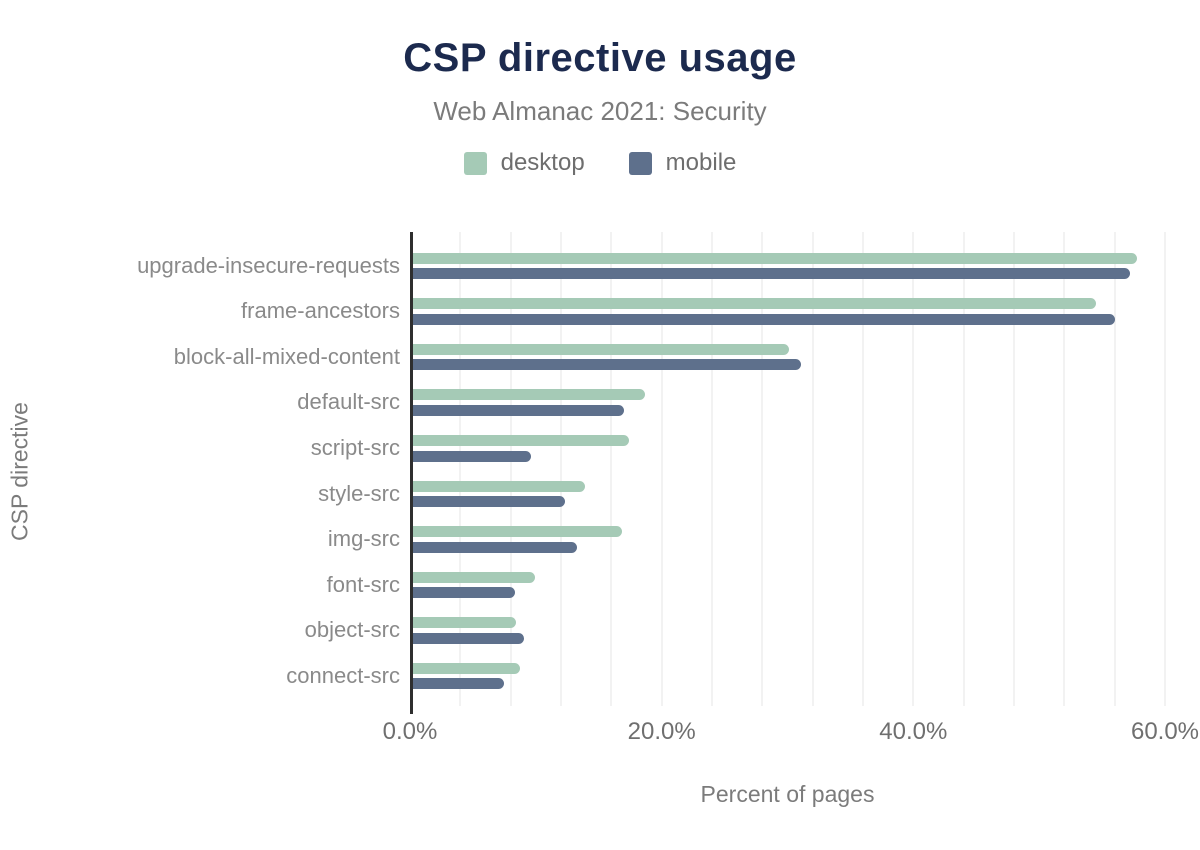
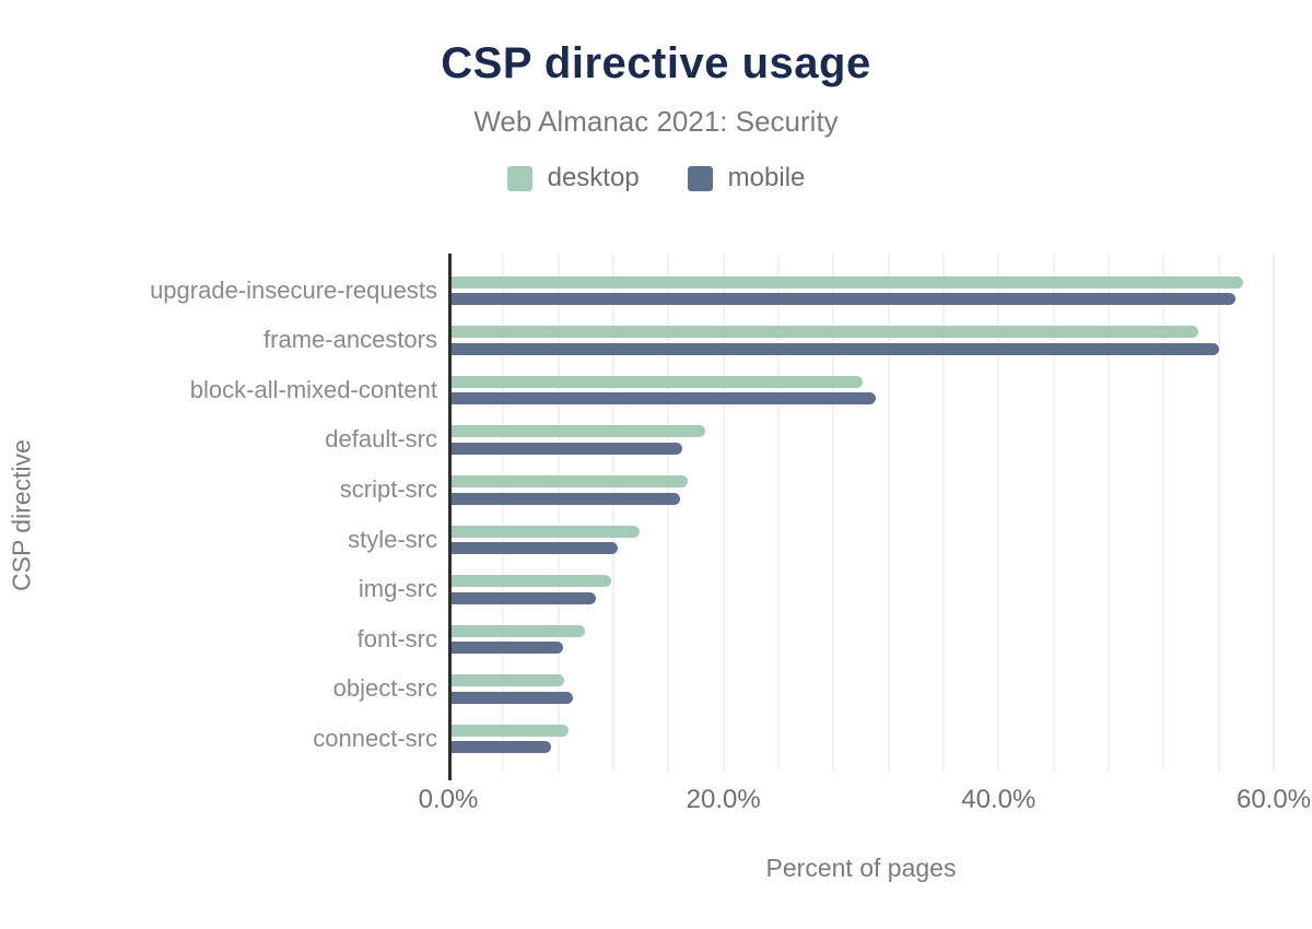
mobile/script-src: 9.4% -> 16.6%
desktop/img-src: 16.6% -> 11.6%
mobile/img-src: 13.0% -> 10.5%
